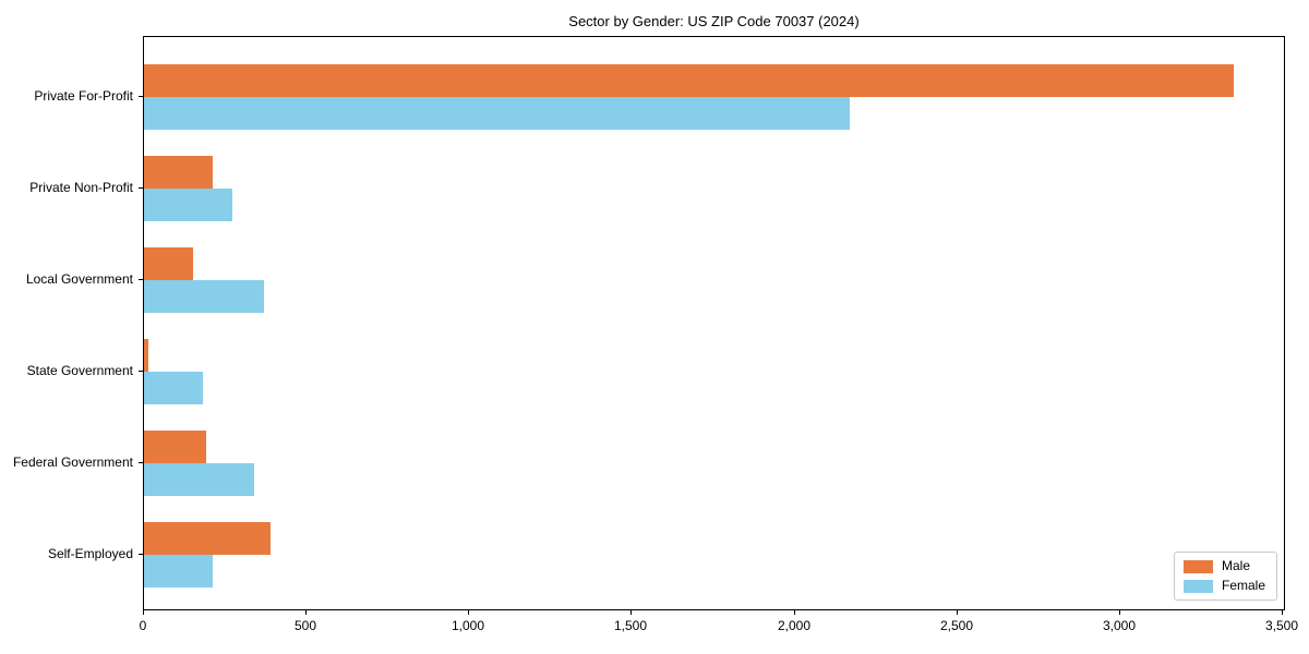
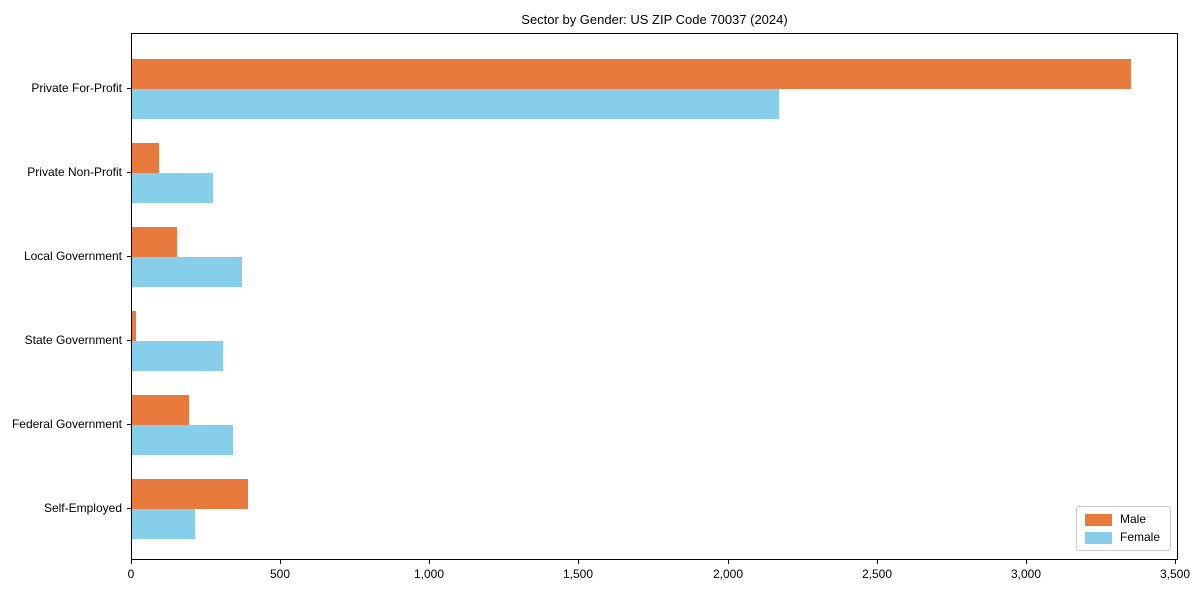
Male/Private Non-Profit: 210 -> 90
Female/State Government: 180 -> 300
